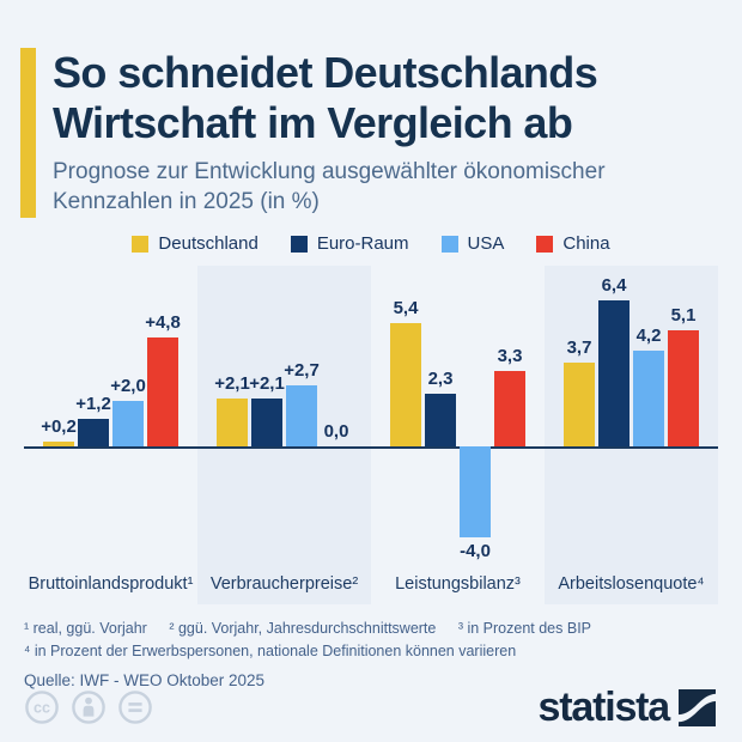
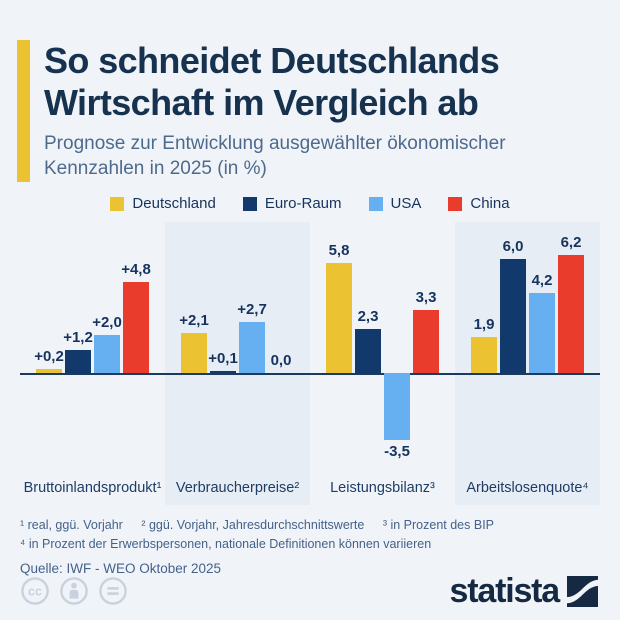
Euro-Raum/Verbraucherpreise²: +2,1 -> +0,1
Deutschland/Leistungsbilanz³: 5,4 -> 5,8
USA/Leistungsbilanz³: -4,0 -> -3,5
Deutschland/Arbeitslosenquote⁴: 3,7 -> 1,9
Euro-Raum/Arbeitslosenquote⁴: 6,4 -> 6,0
China/Arbeitslosenquote⁴: 5,1 -> 6,2
